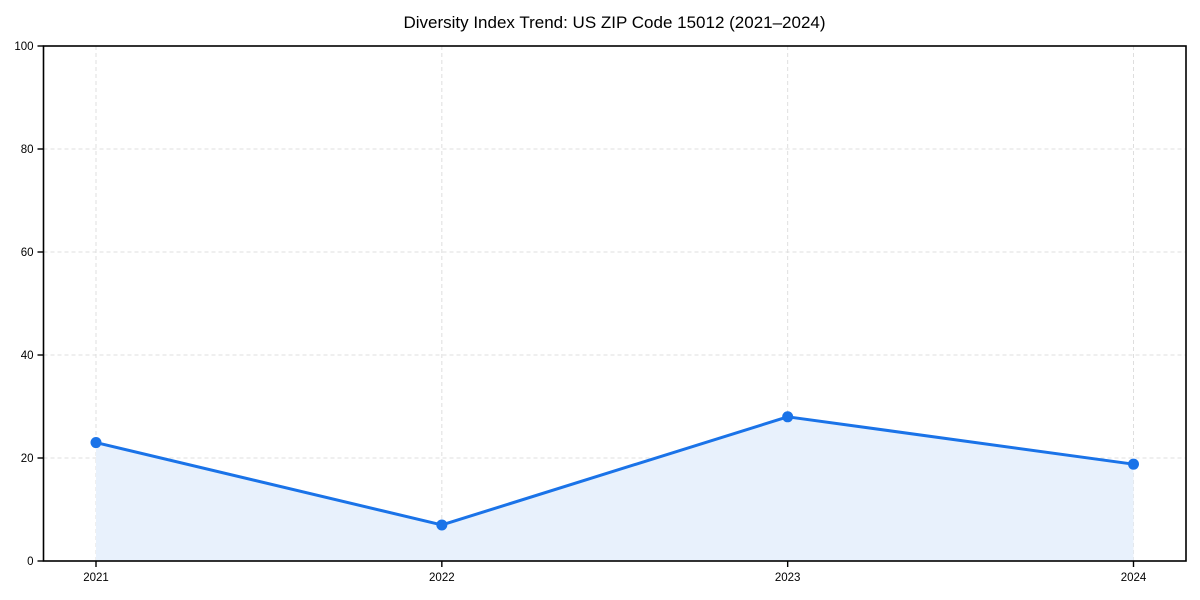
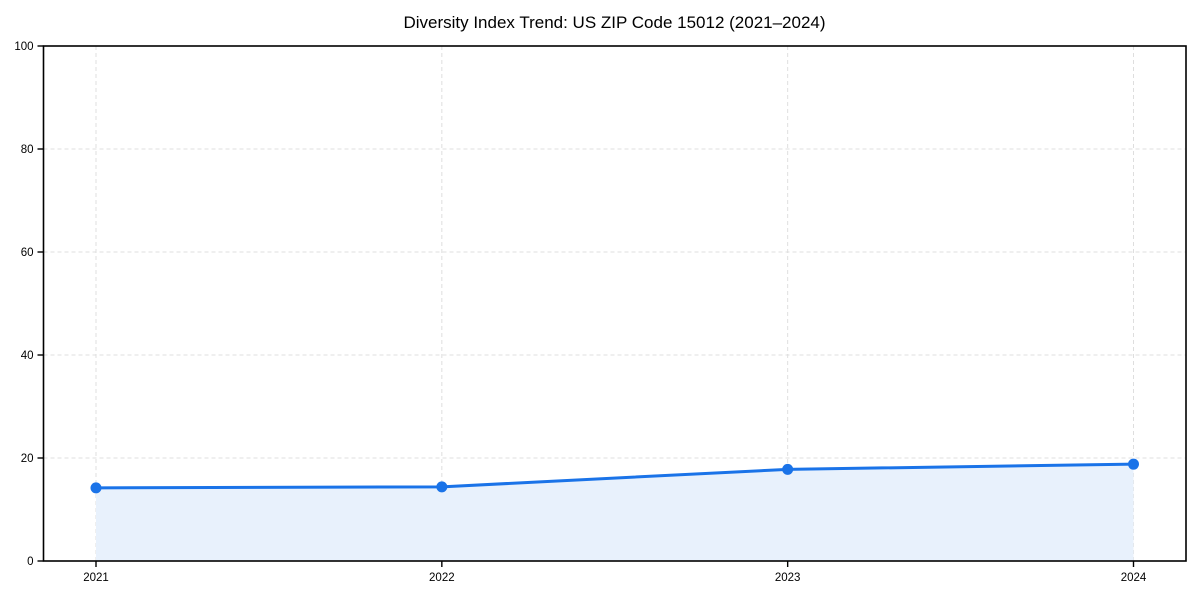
2021: 23 -> 14
2022: 7 -> 14
2023: 28 -> 18
